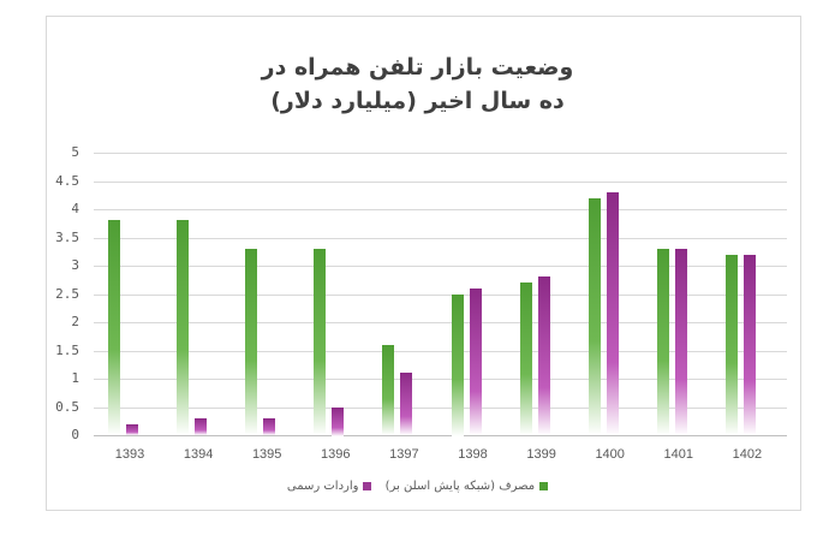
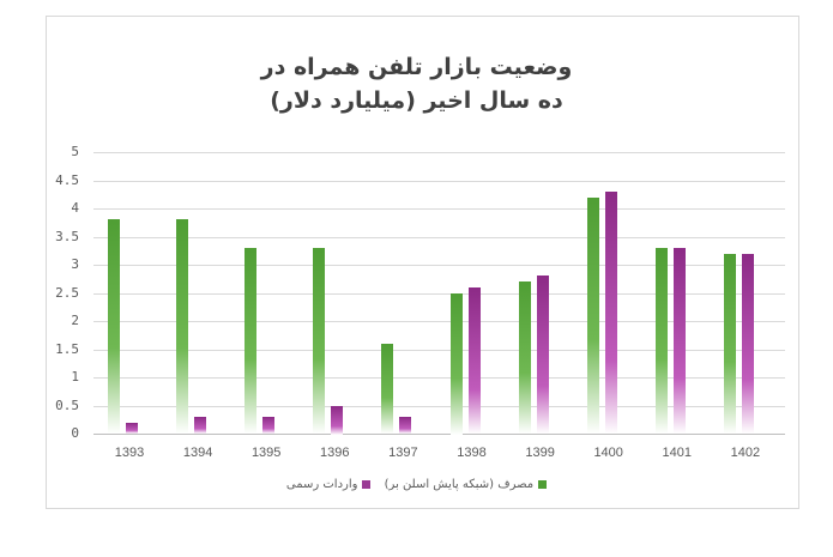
واردات رسمی/1397: 1.1 -> 0.3
